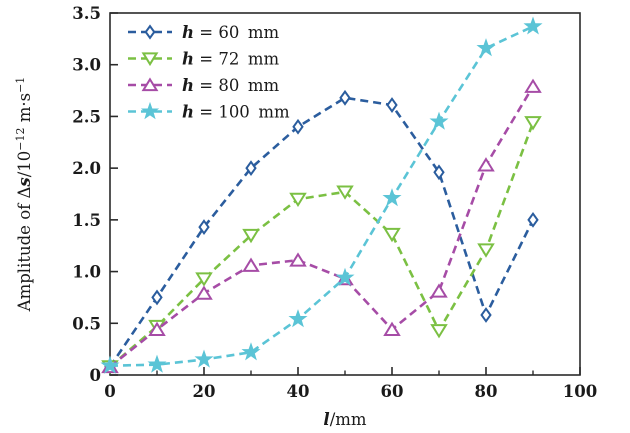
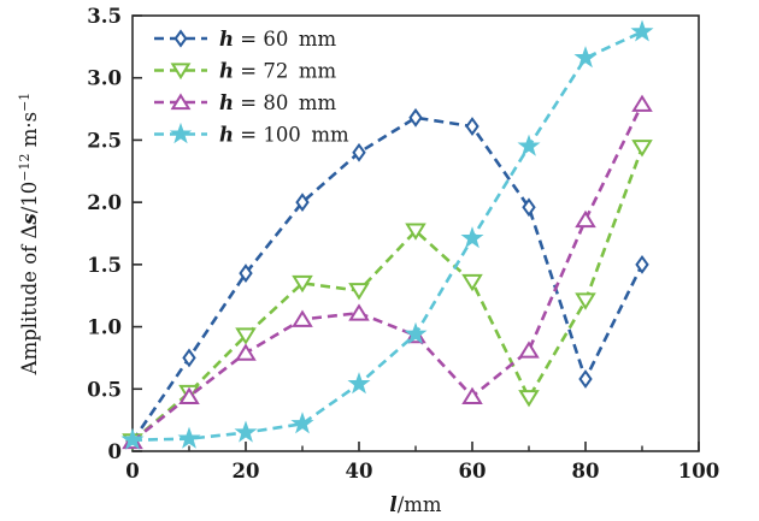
h = 72 mm/40: 1.70 -> 1.29
h = 80 mm/80: 2.03 -> 1.86
